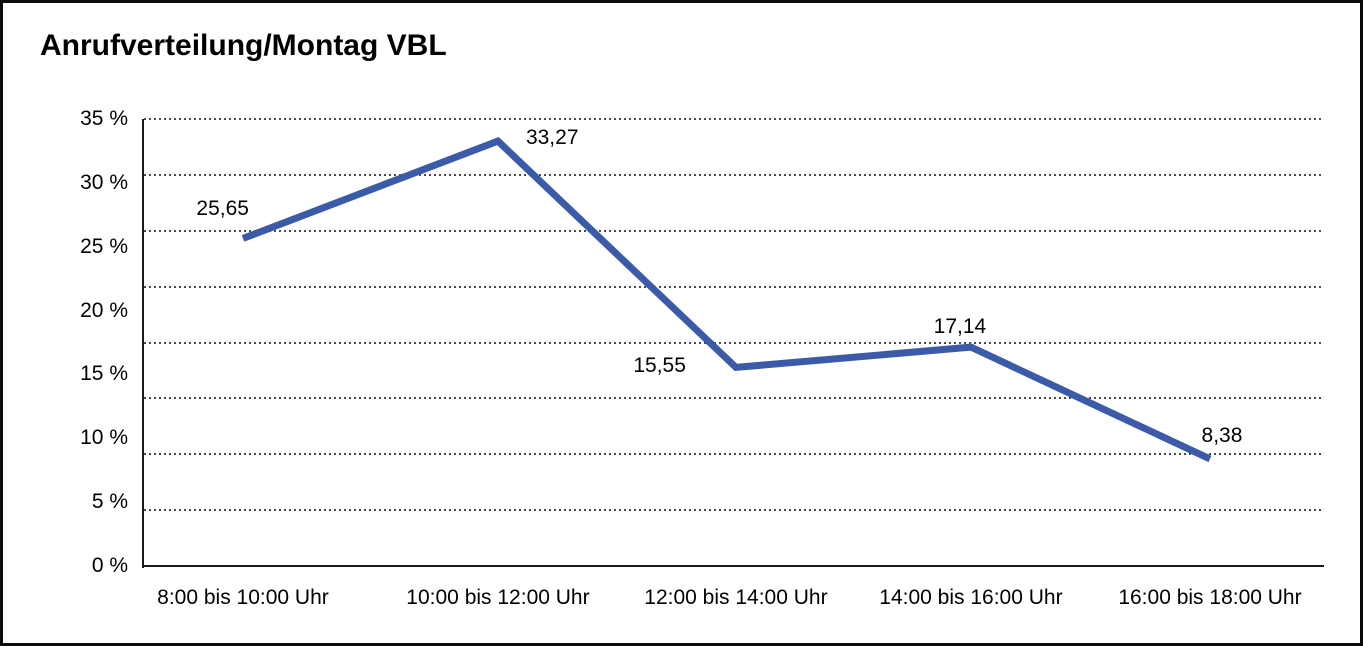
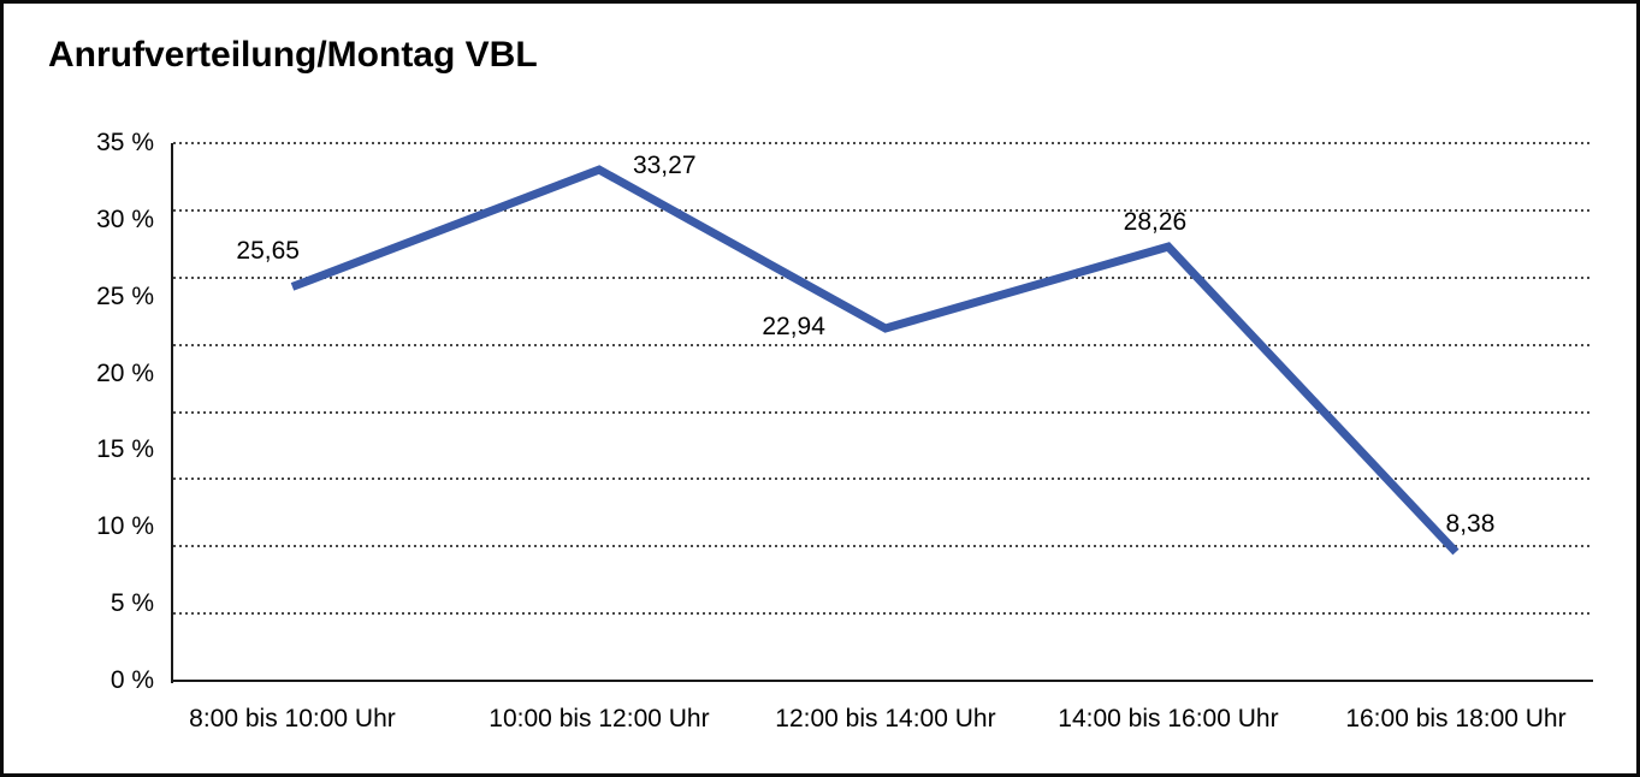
12:00 bis 14:00 Uhr: 15,55 -> 22,94
14:00 bis 16:00 Uhr: 17,14 -> 28,26
